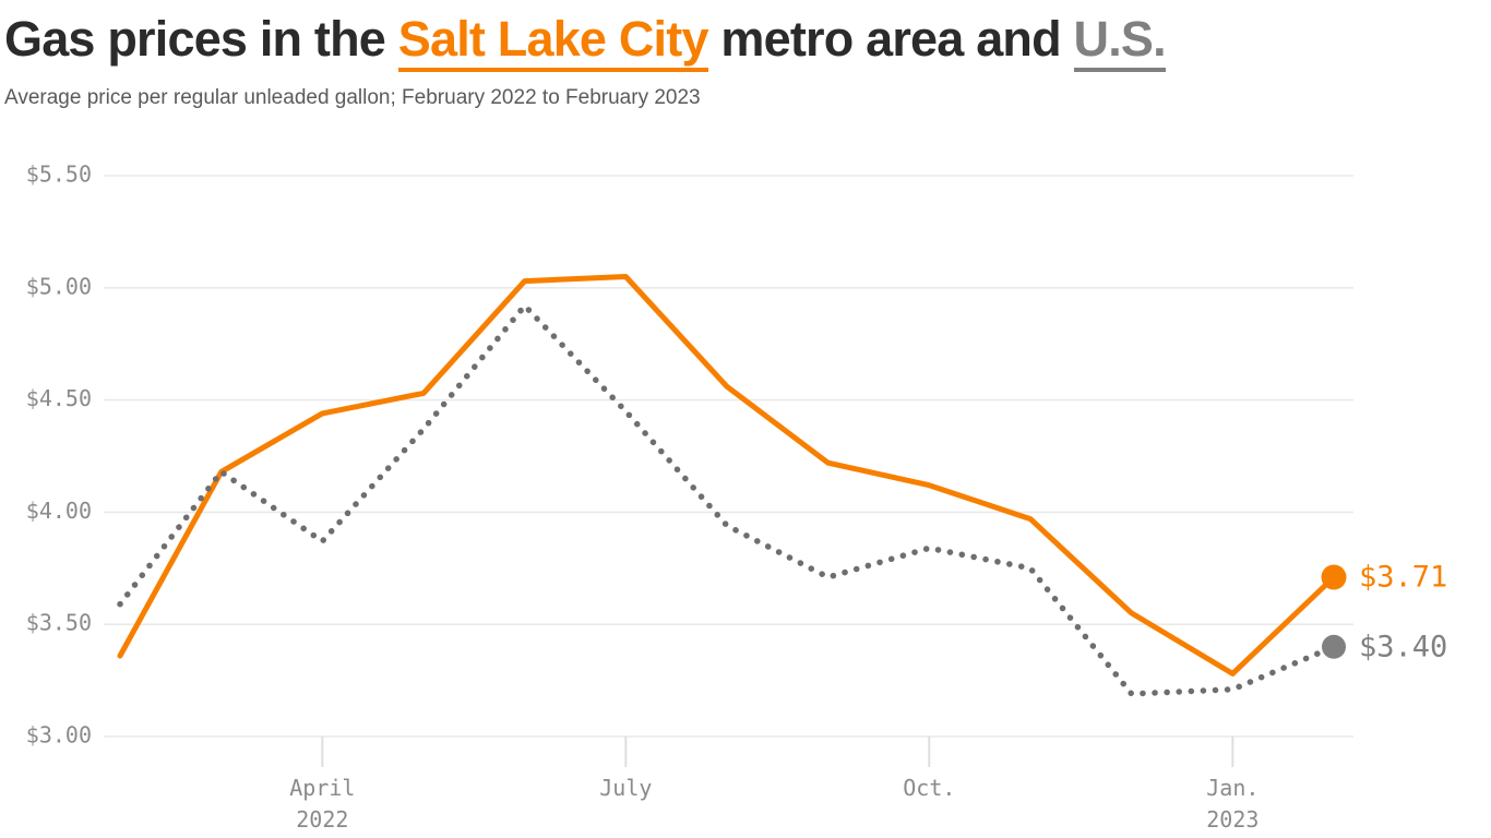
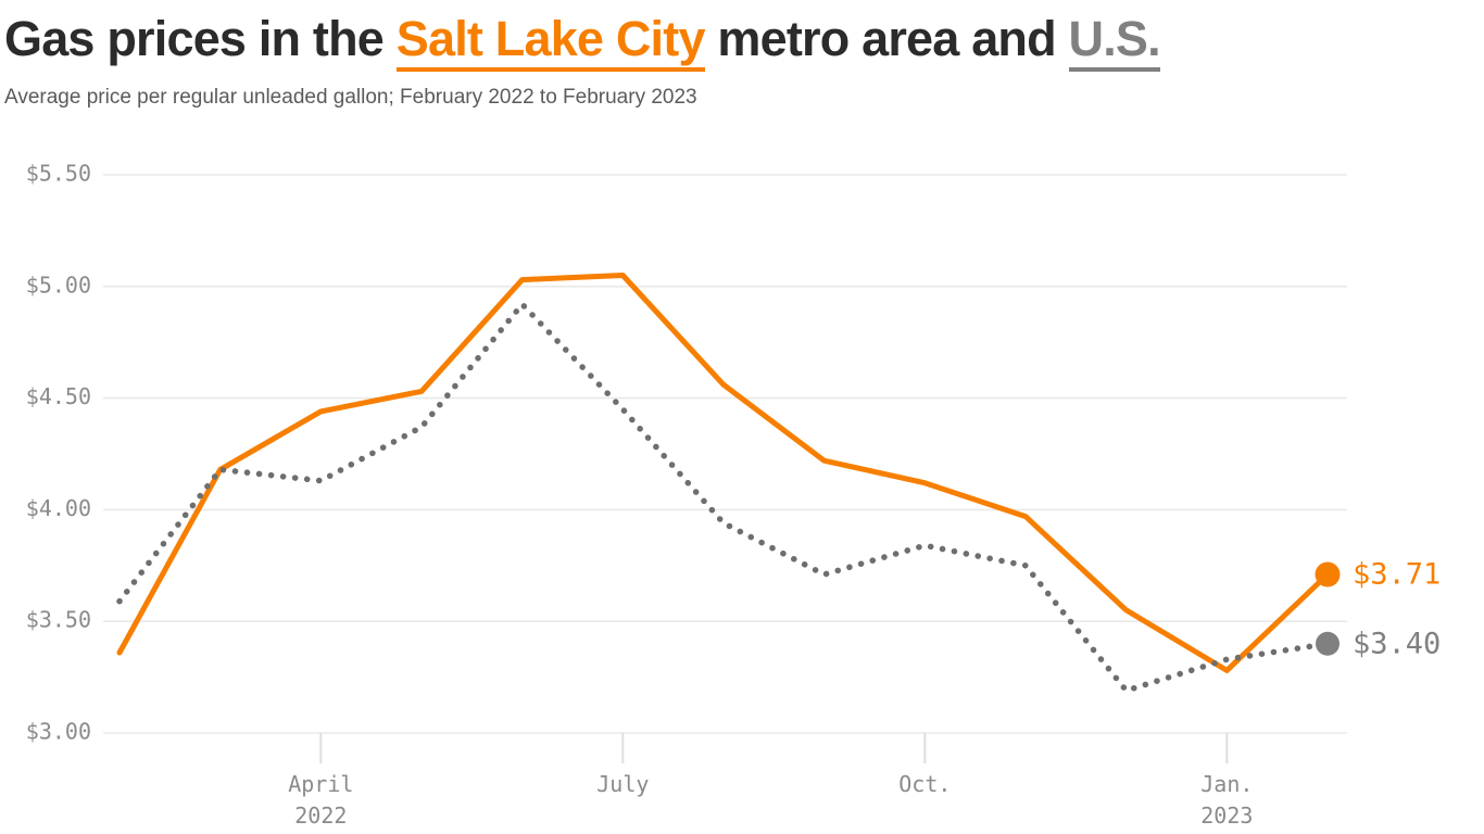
U.S./April 2022: $3.87 -> $4.13
U.S./Jan. 2023: $3.21 -> $3.33
